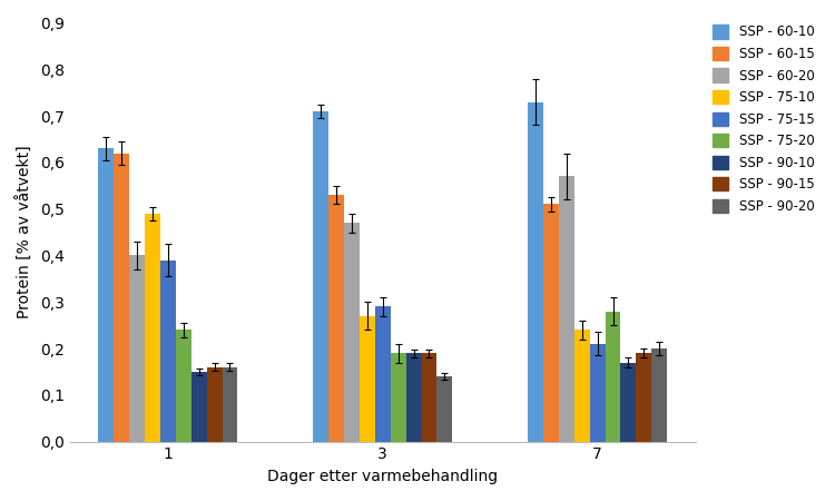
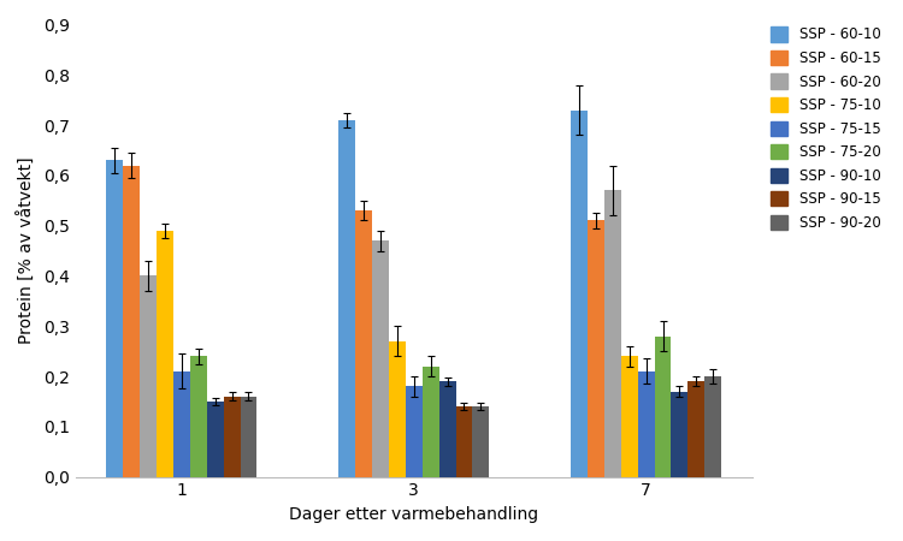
SSP - 75-15/1: 0,39 -> 0,21
SSP - 75-15/3: 0,29 -> 0,18
SSP - 75-20/3: 0,19 -> 0,22
SSP - 90-15/3: 0,19 -> 0,14
